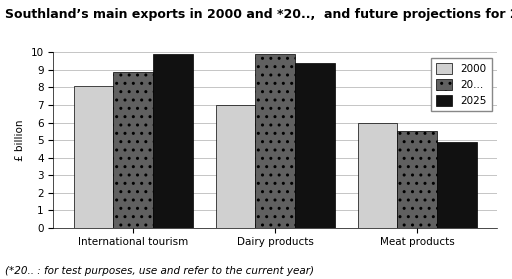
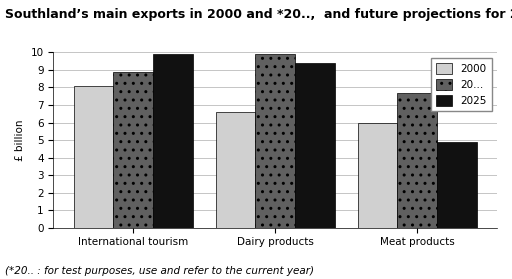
2000/Dairy products: 7.0 -> 6.6
20.../Meat products: 5.5 -> 7.7
